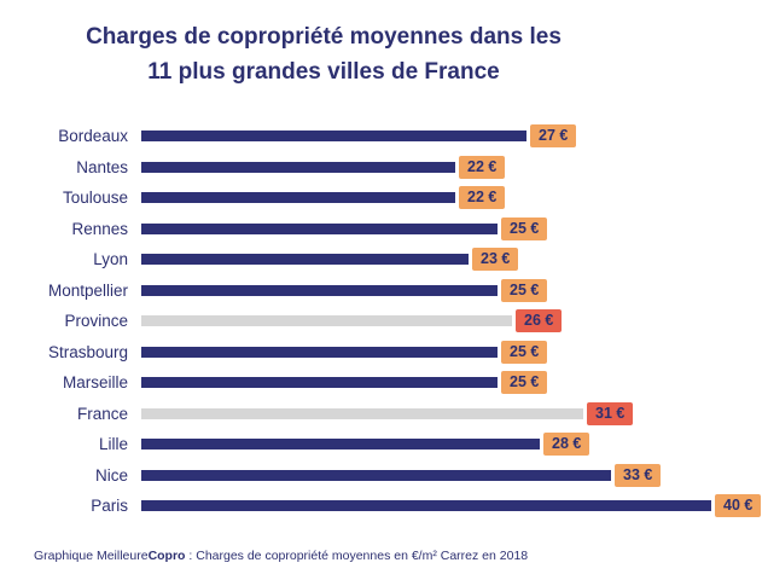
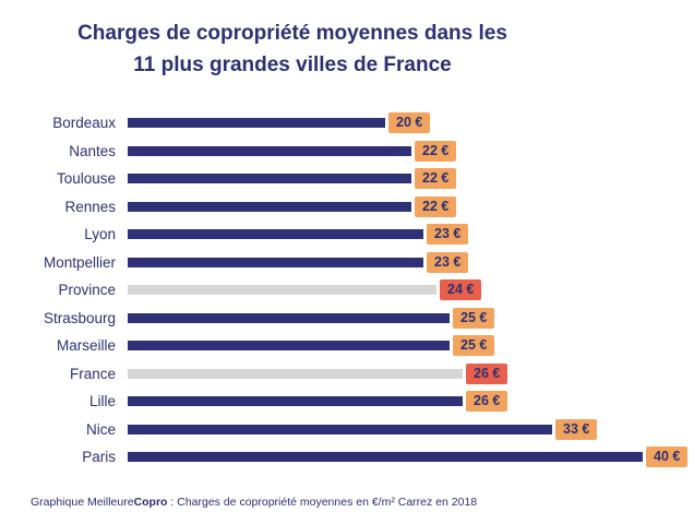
Bordeaux: 27 -> 20
Rennes: 25 -> 22
Montpellier: 25 -> 23
Province: 26 -> 24
France: 31 -> 26
Lille: 28 -> 26
